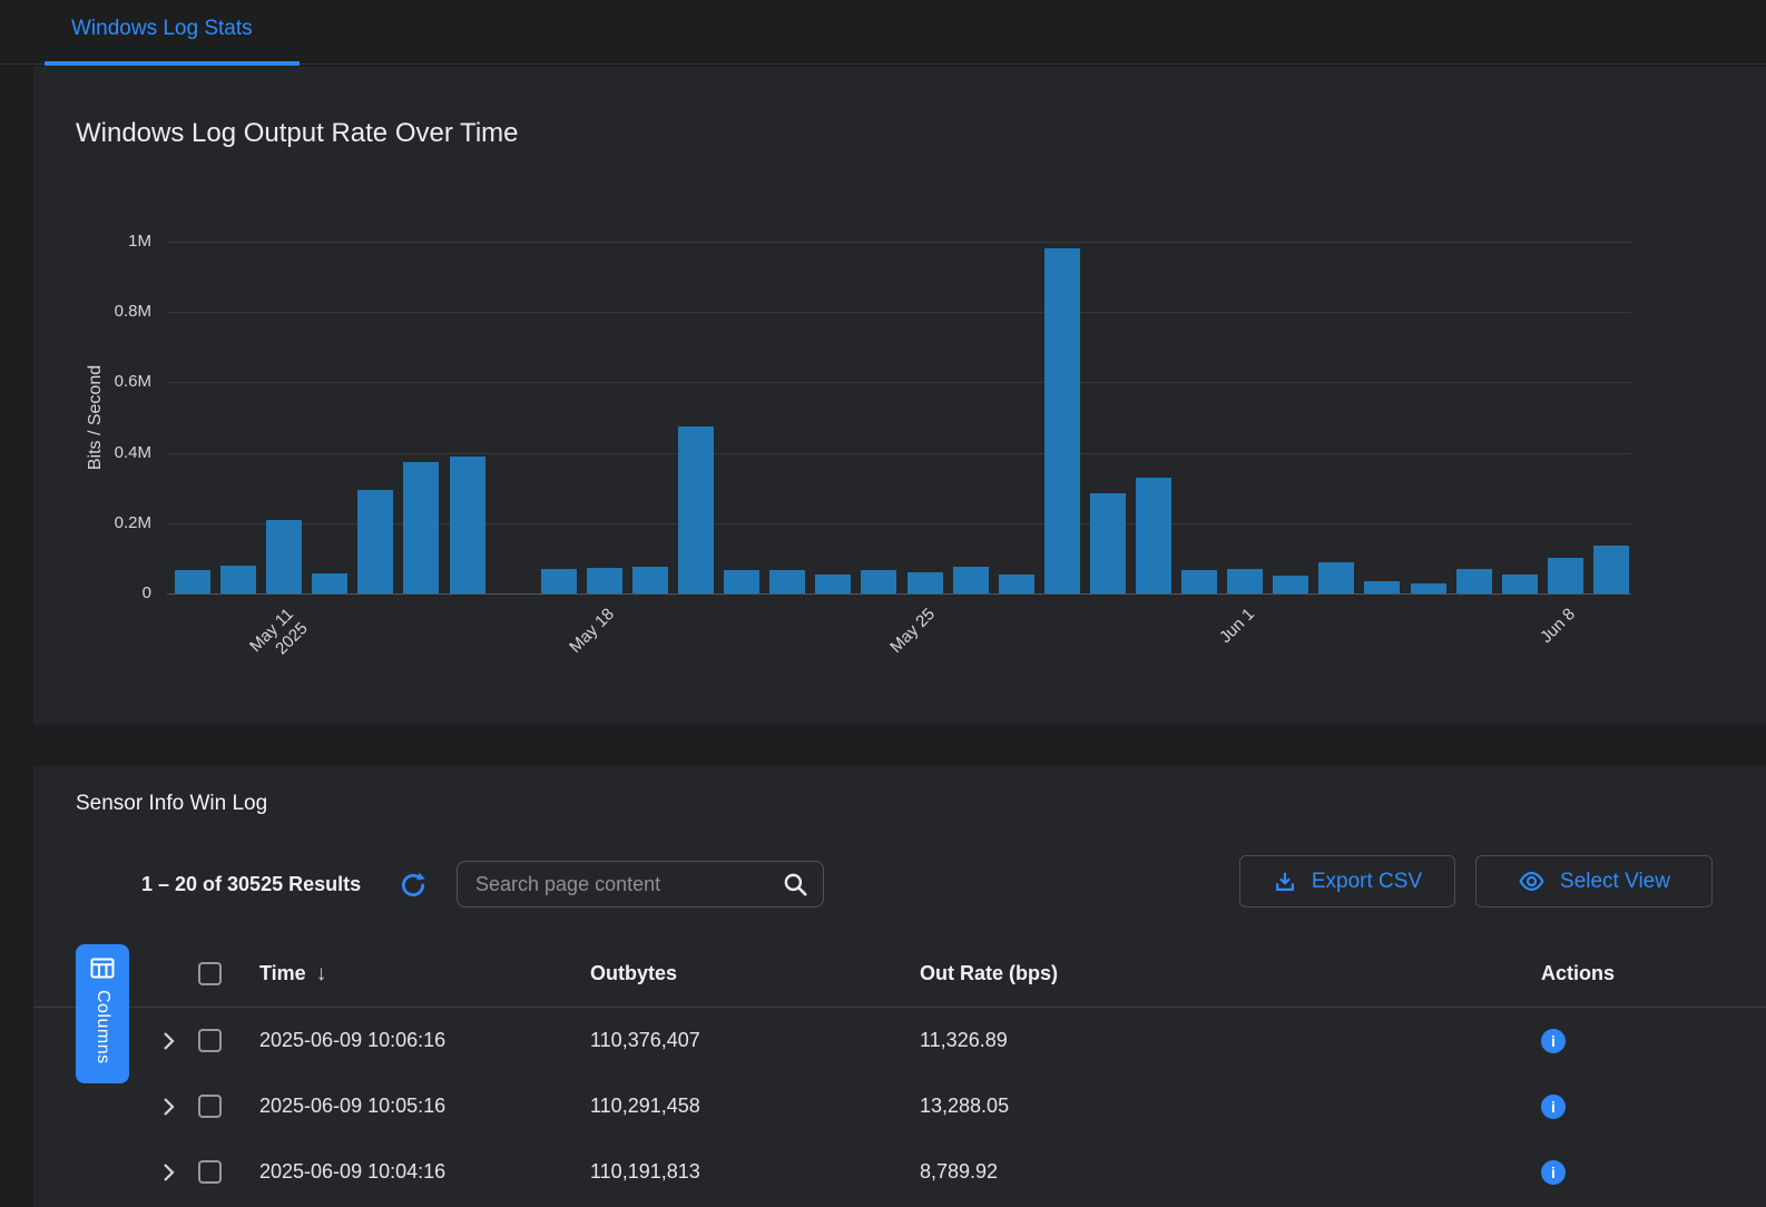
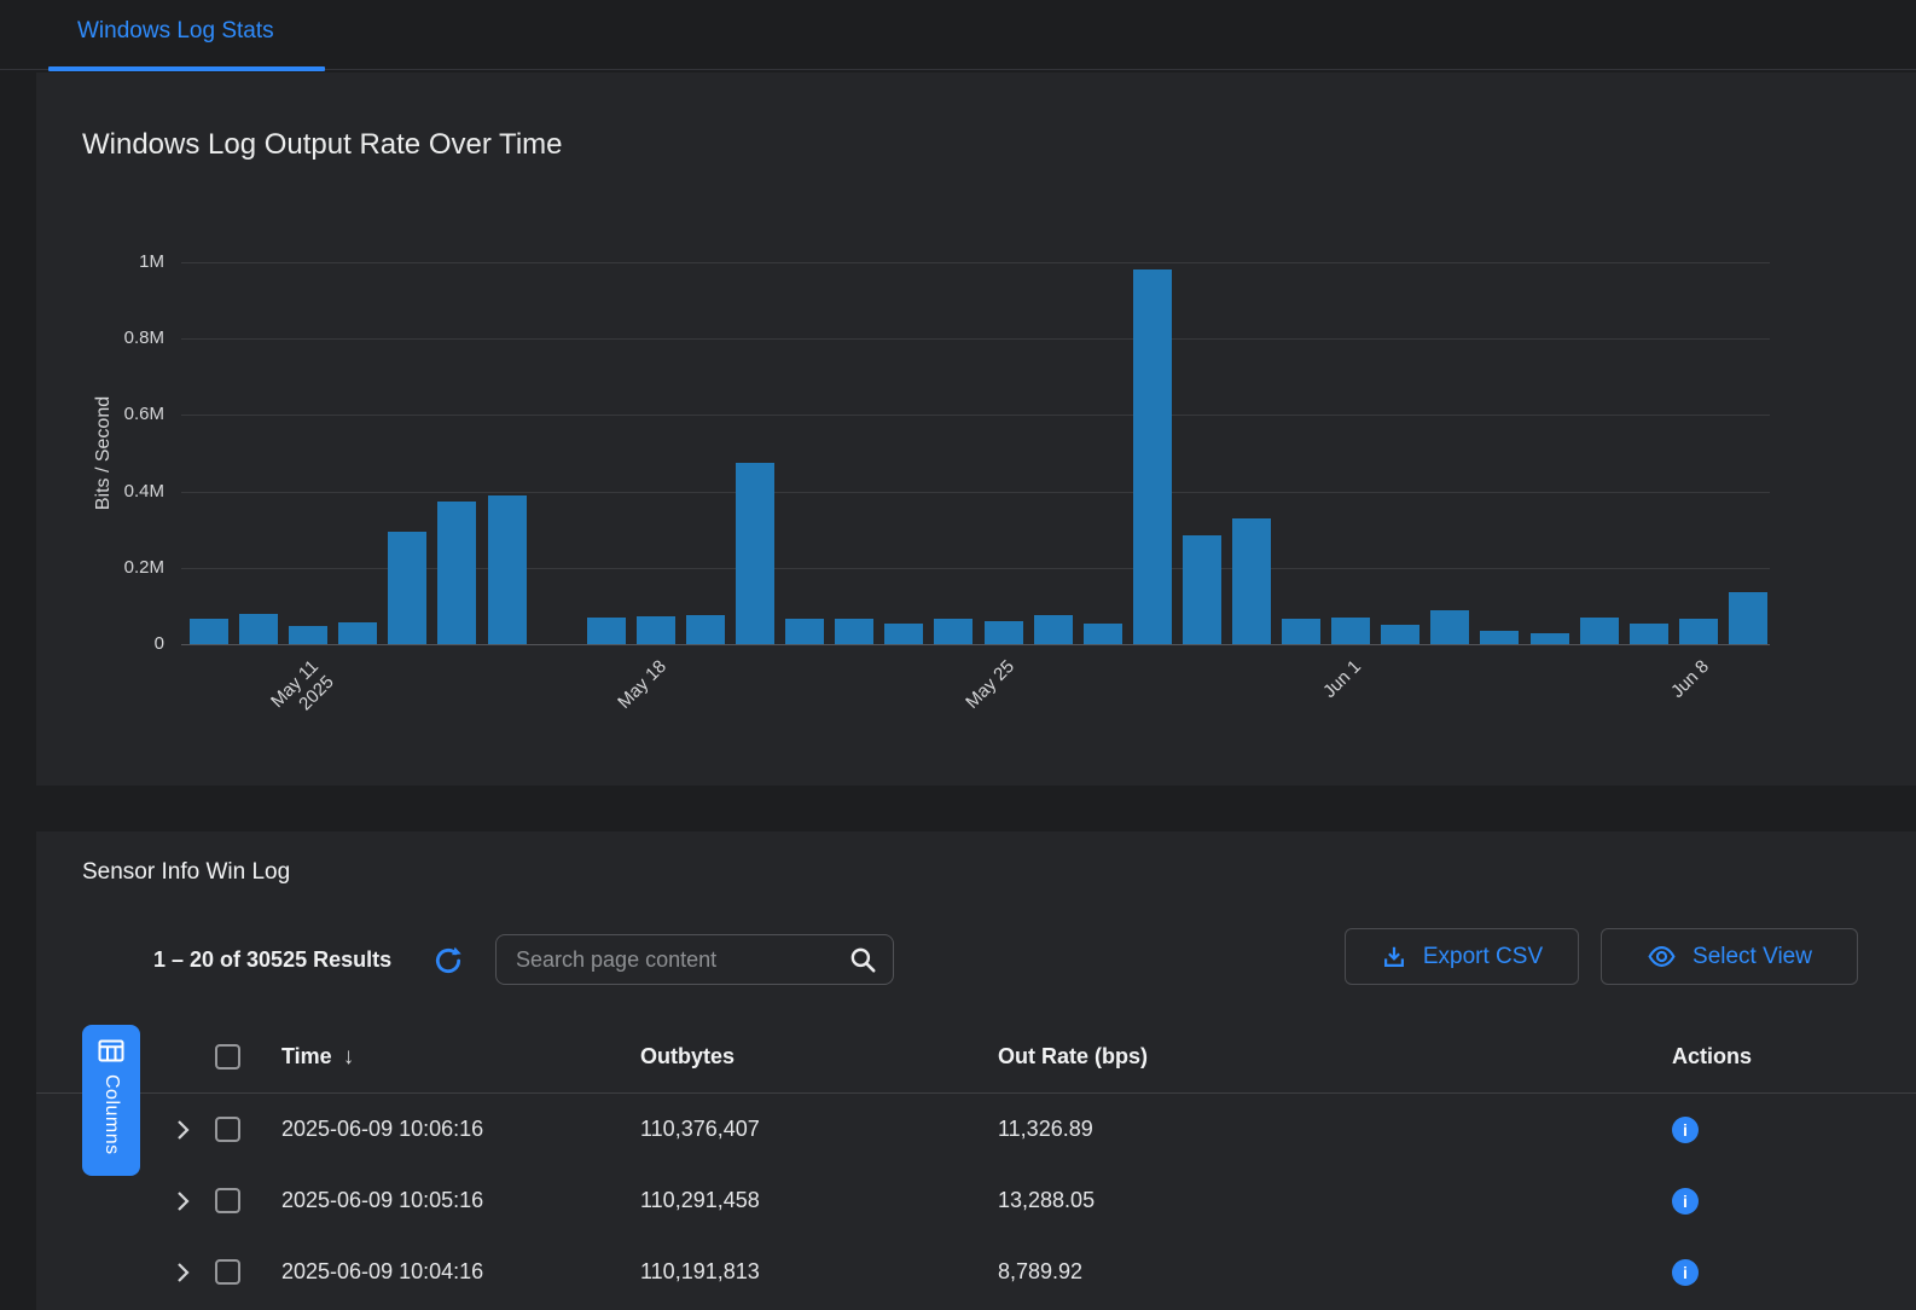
May 11: 0.21M -> 0.05M
Jun 8: 0.10M -> 0.06M
